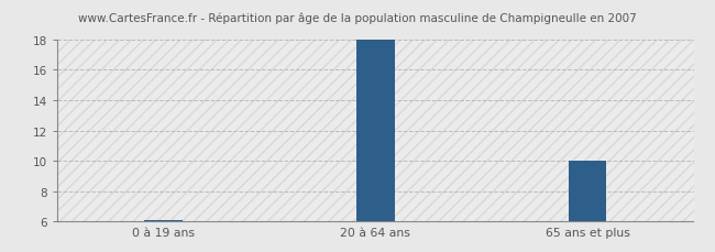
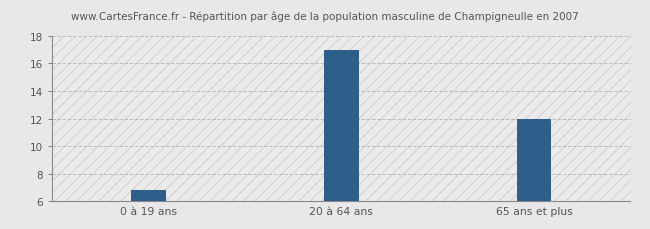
0 à 19 ans: 6.1 -> 6.8
20 à 64 ans: 18.0 -> 17.0
65 ans et plus: 10.0 -> 12.0
